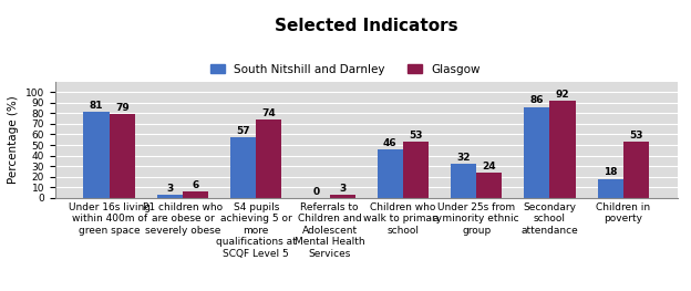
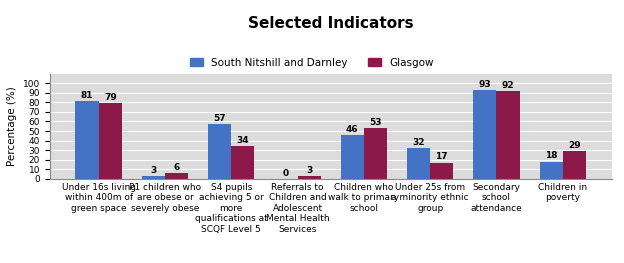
Glasgow/S4 pupils achieving 5 or more qualifications at SCQF Level 5: 74 -> 34
Glasgow/Under 25s from a minority ethnic group: 24 -> 17
South Nitshill and Darnley/Secondary school attendance: 86 -> 93
Glasgow/Children in poverty: 53 -> 29
